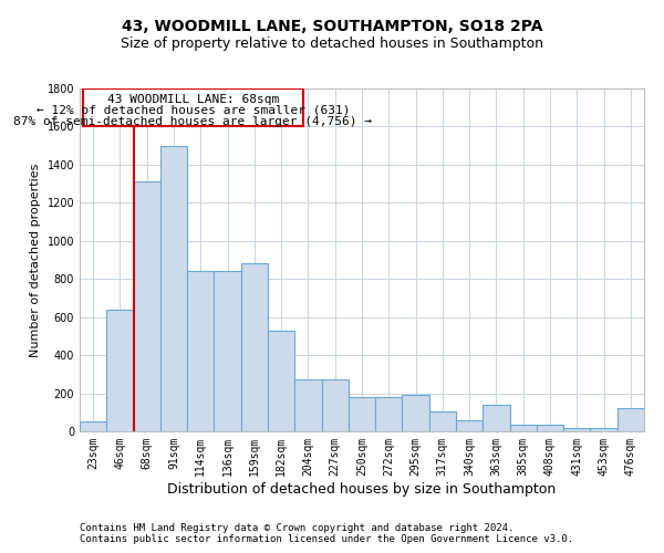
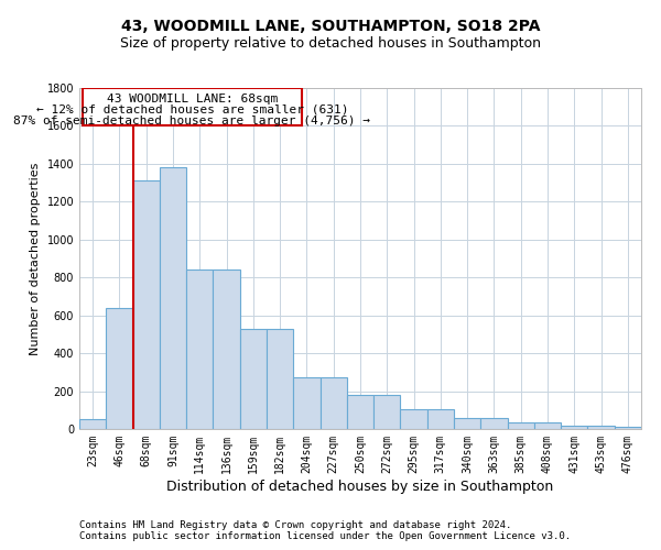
91sqm: 1500 -> 1380
159sqm: 880 -> 530
295sqm: 190 -> 100
363sqm: 140 -> 60
476sqm: 120 -> 10
